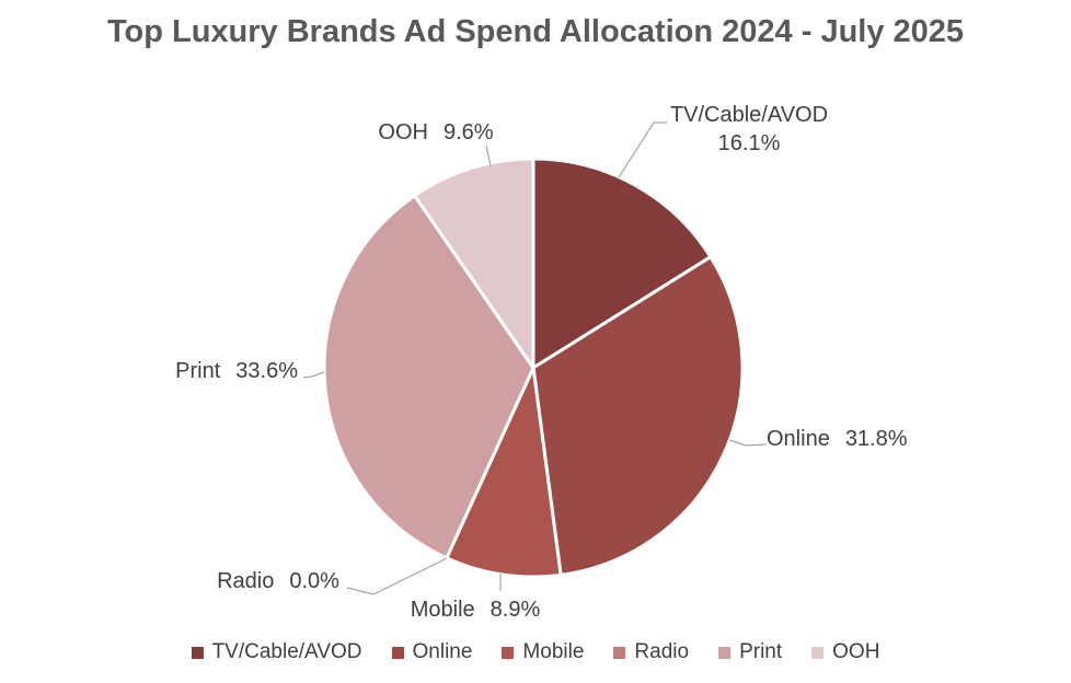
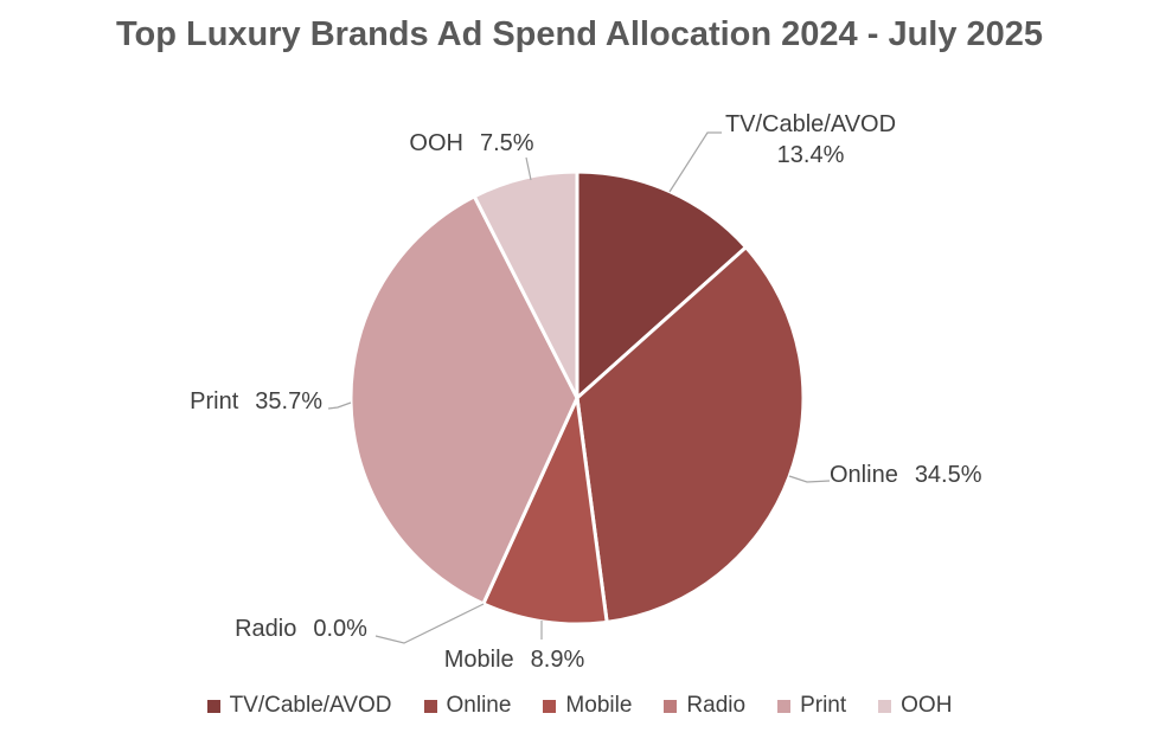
TV/Cable/AVOD: 16.1% -> 13.4%
Online: 31.8% -> 34.5%
Print: 33.6% -> 35.7%
OOH: 9.6% -> 7.5%
